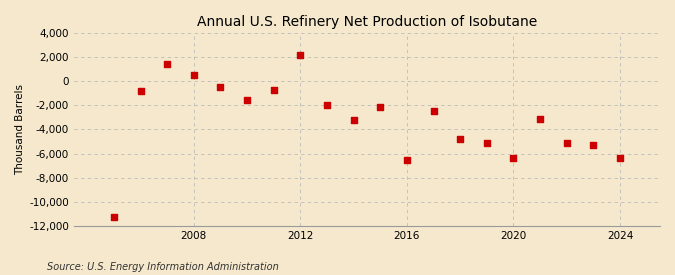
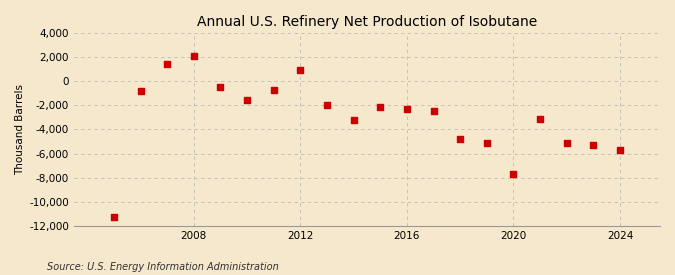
2008: 500 -> 2,100
2012: 2,200 -> 900
2016: -6,500 -> -2,300
2020: -6,400 -> -7,700
2024: -6,400 -> -5,700
